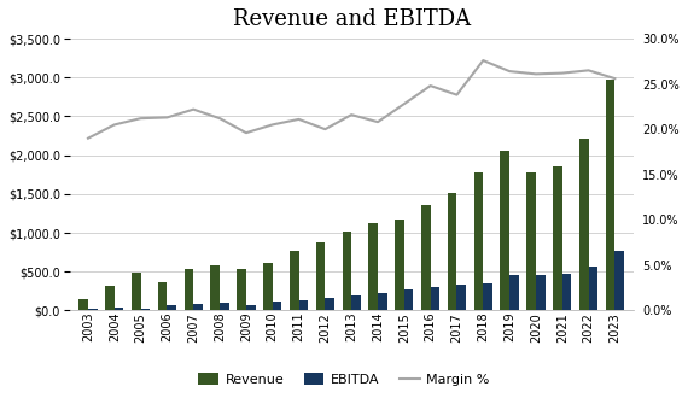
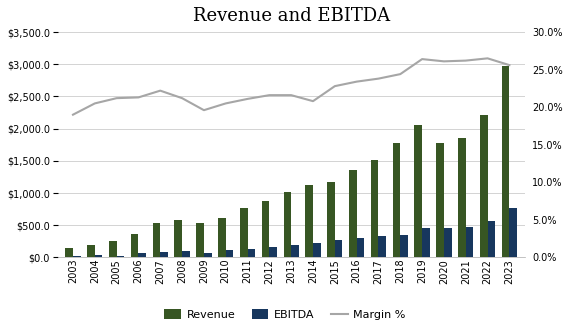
Revenue/2004: $320 -> $200
Revenue/2005: $480 -> $260
Margin %/2012: 20.0% -> 21.6%
Margin %/2016: 24.8% -> 23.4%
Margin %/2018: 27.6% -> 24.4%
